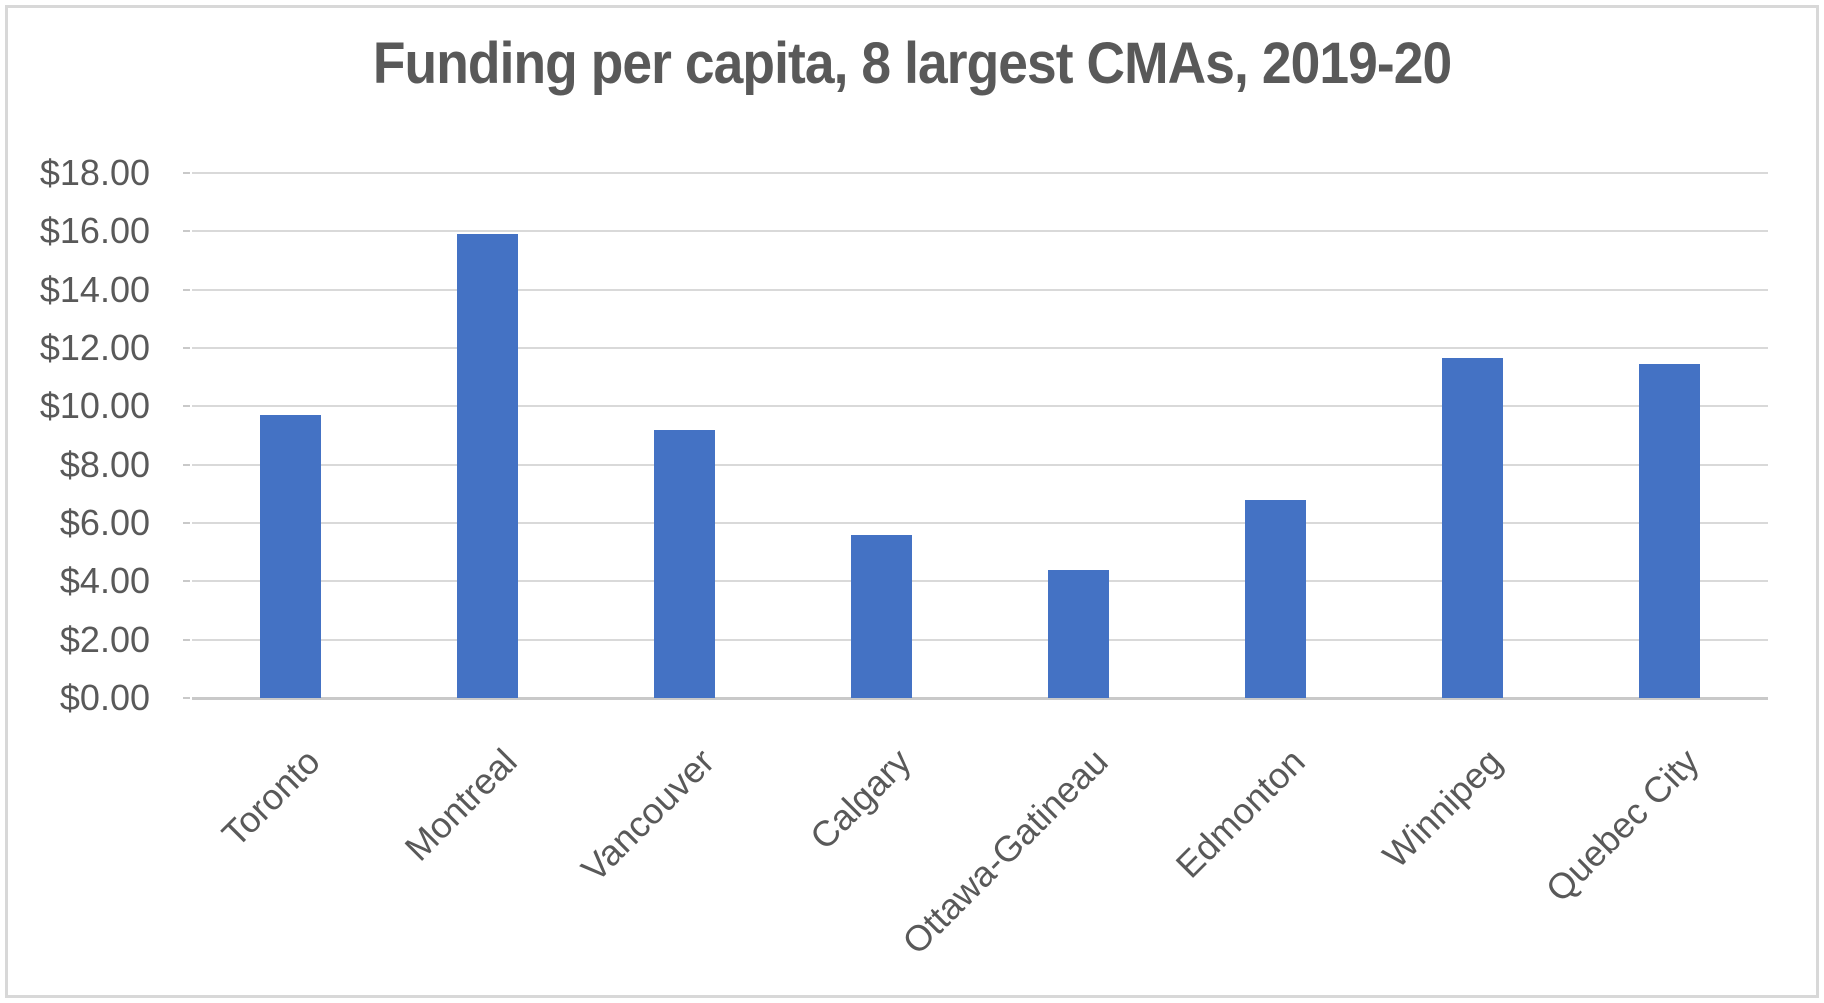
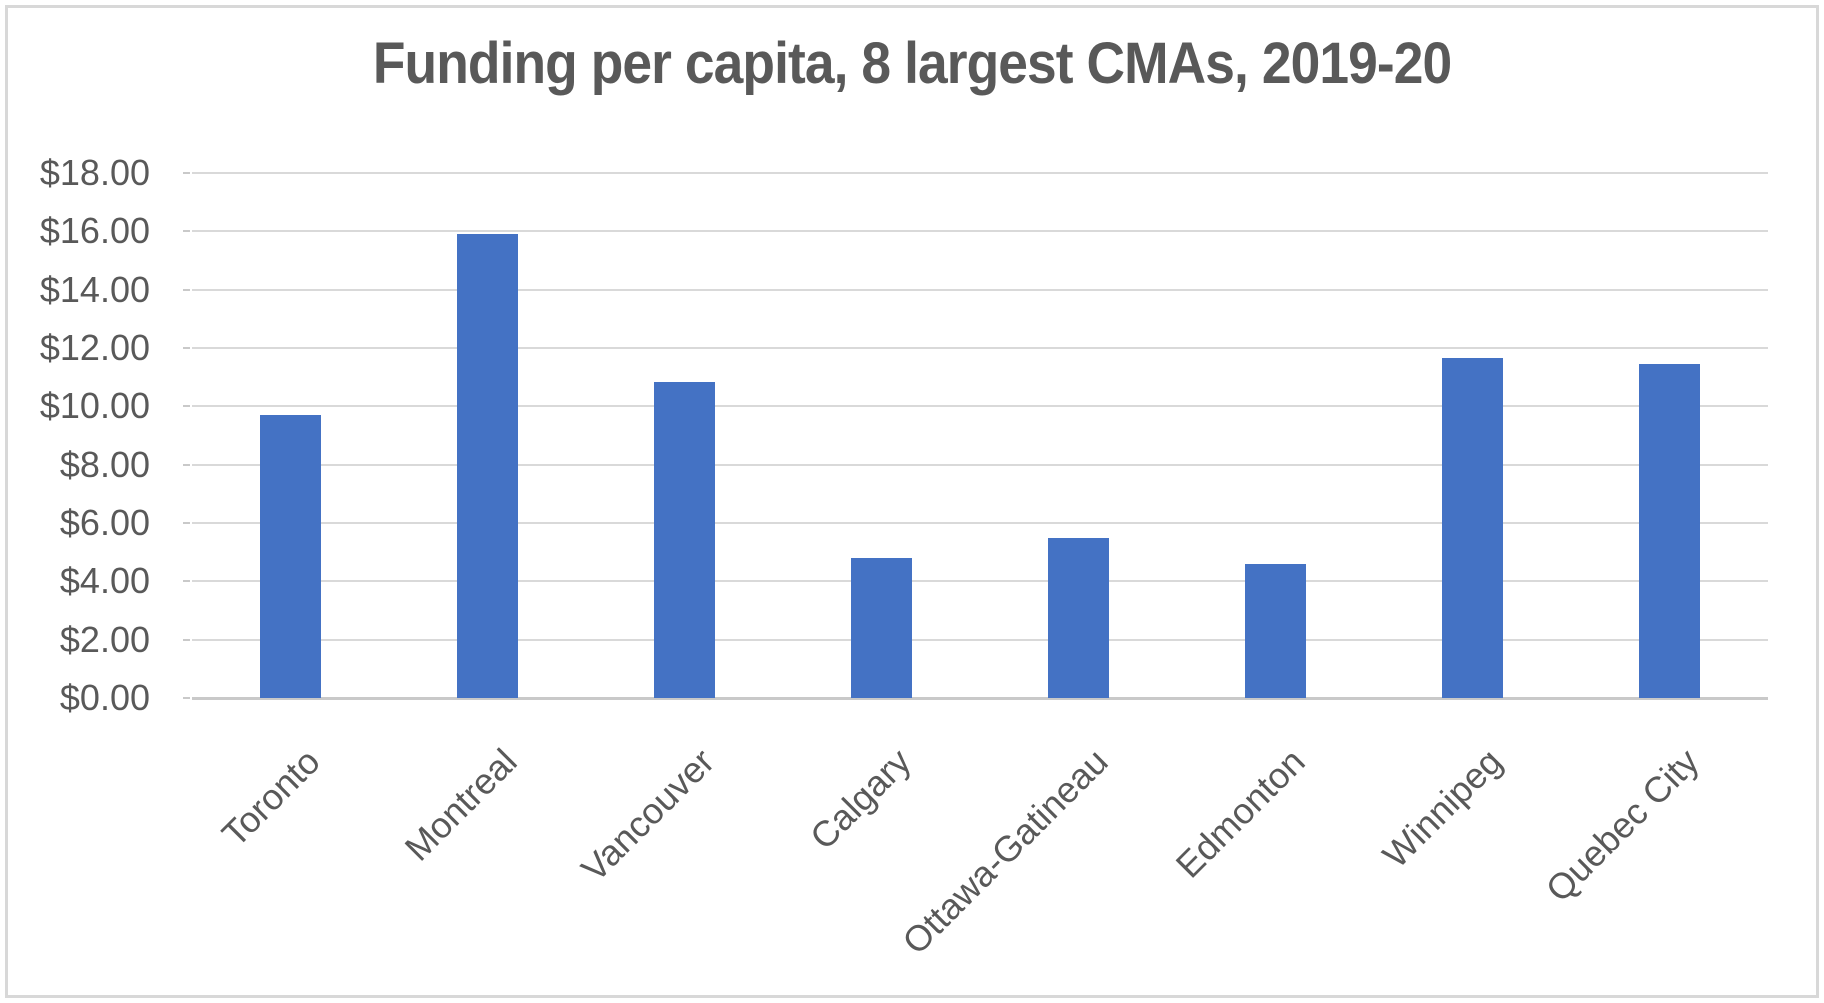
Vancouver: $9.2 -> $10.8
Calgary: $5.6 -> $4.8
Ottawa-Gatineau: $4.4 -> $5.5
Edmonton: $6.8 -> $4.6
